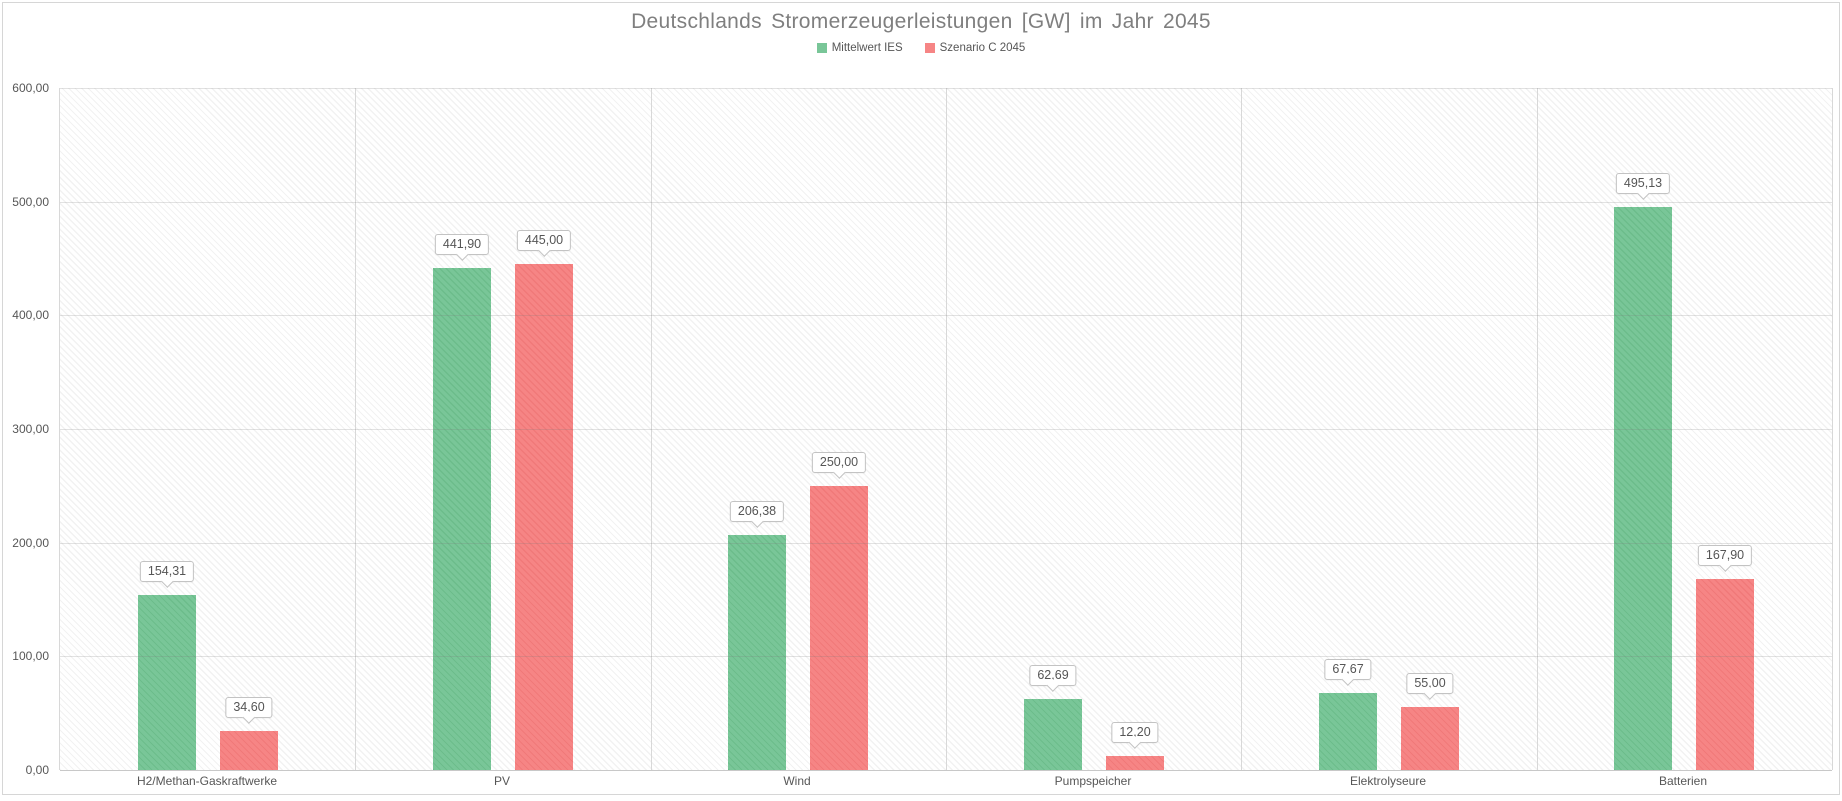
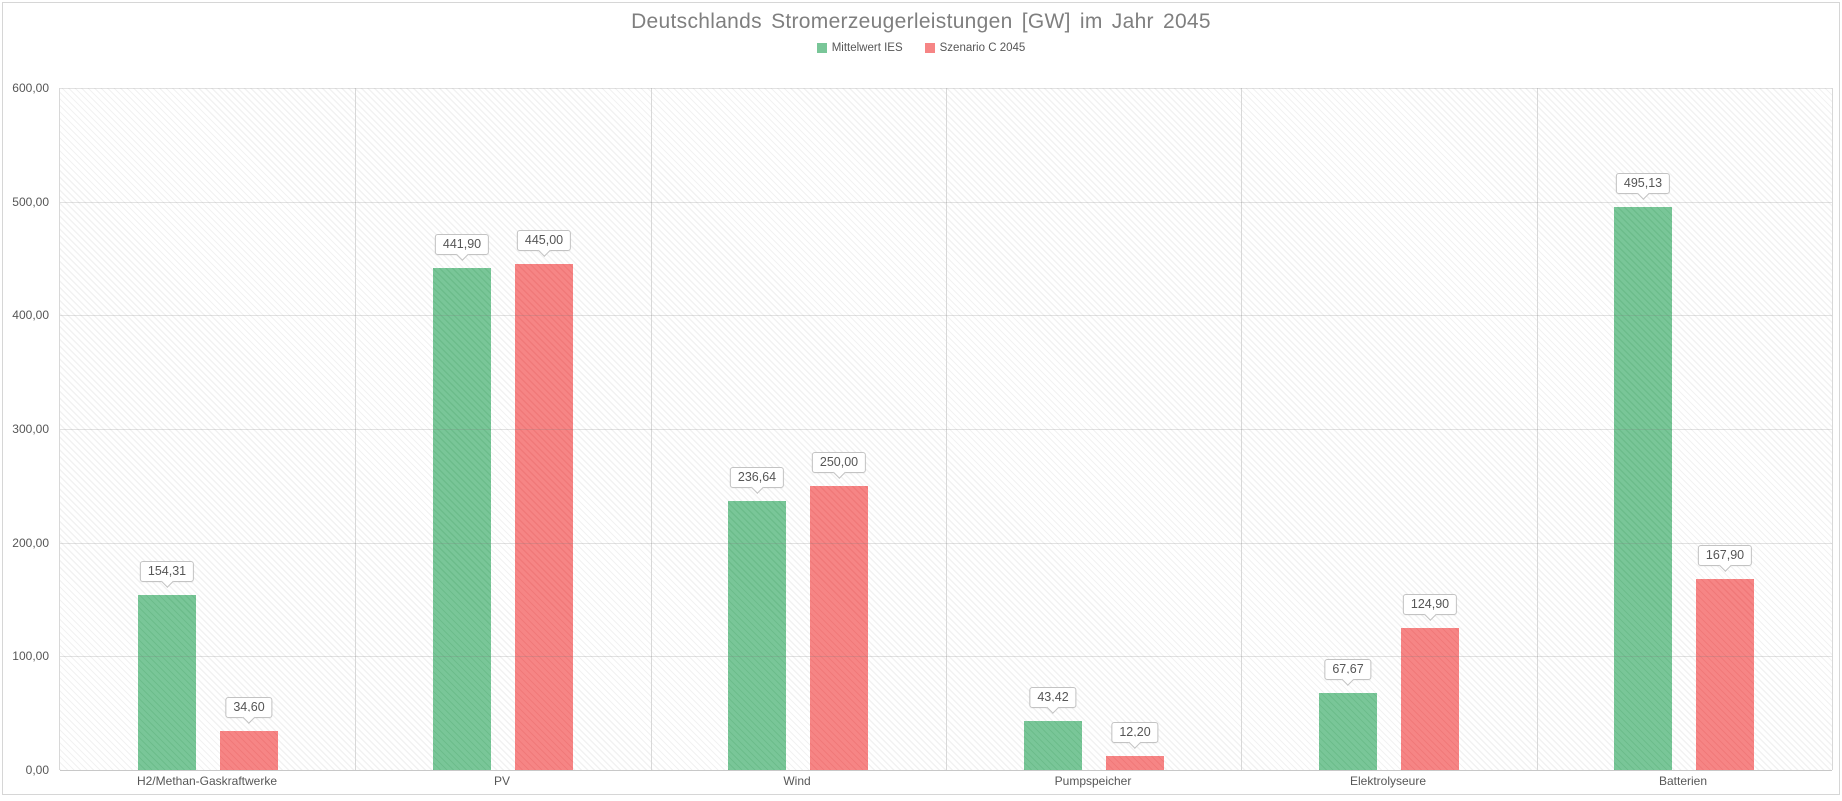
Mittelwert IES/Wind: 206,38 -> 236,64
Mittelwert IES/Pumpspeicher: 62,69 -> 43,42
Szenario C 2045/Elektrolyseure: 55,00 -> 124,90
